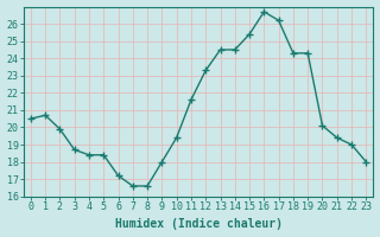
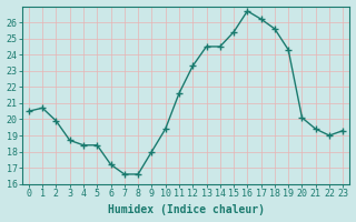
18: 24.3 -> 25.6
23: 18.0 -> 19.3
